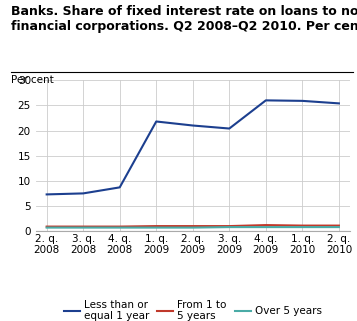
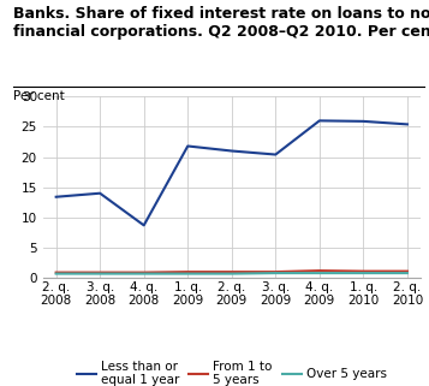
Less than or equal 1 year/2. q. 2008: 7.3 -> 13.4
Less than or equal 1 year/3. q. 2008: 7.5 -> 14.0
